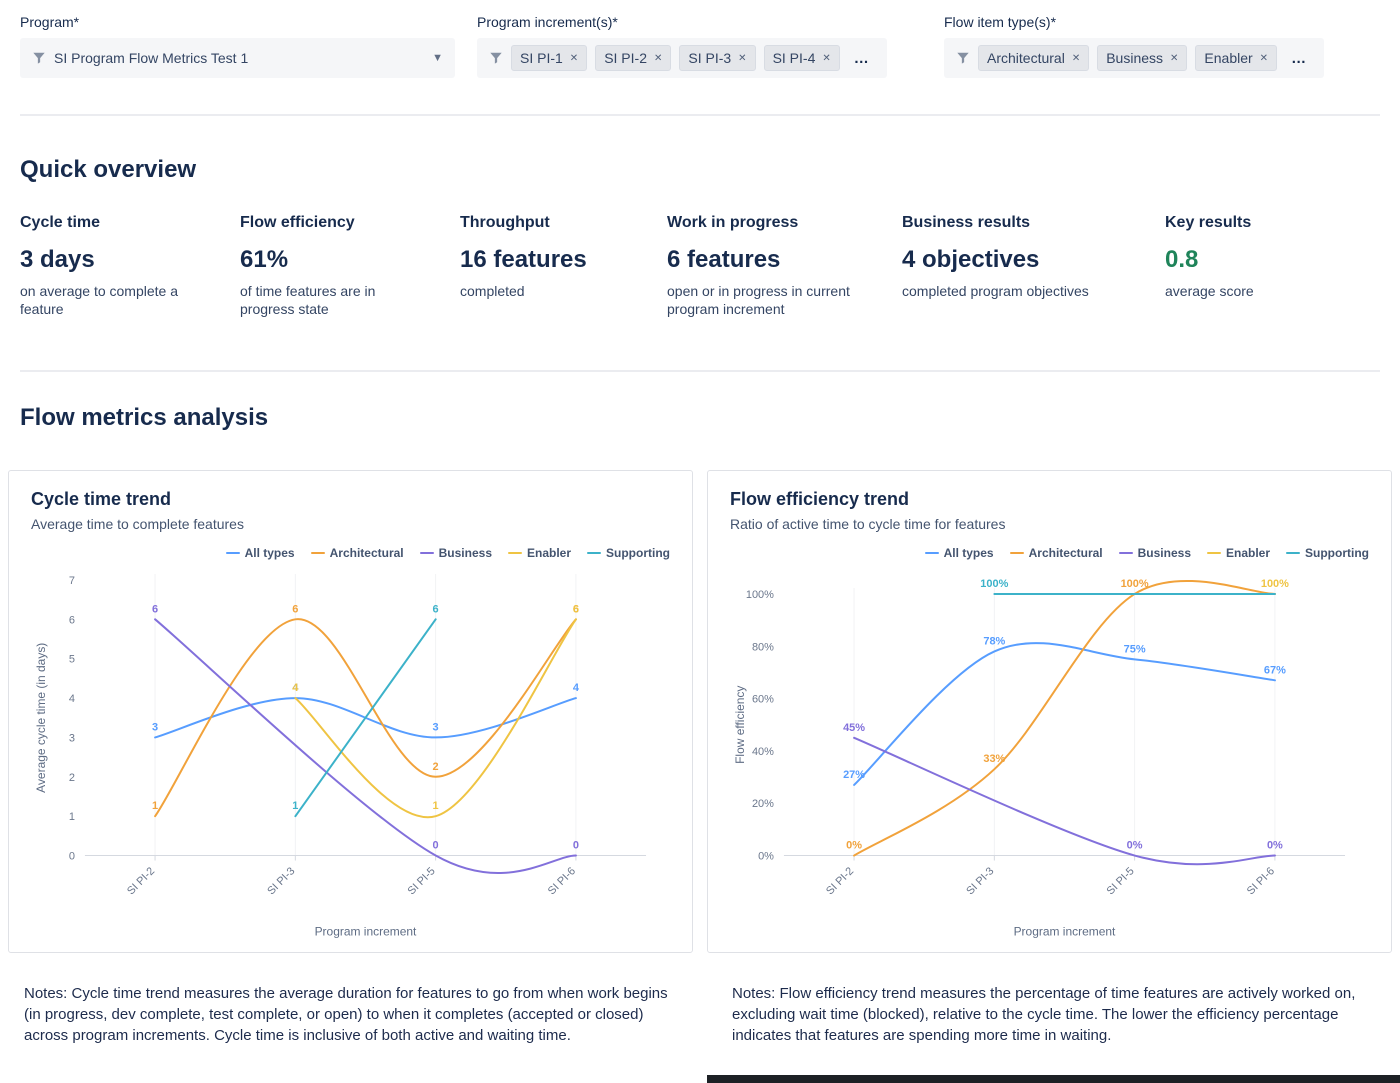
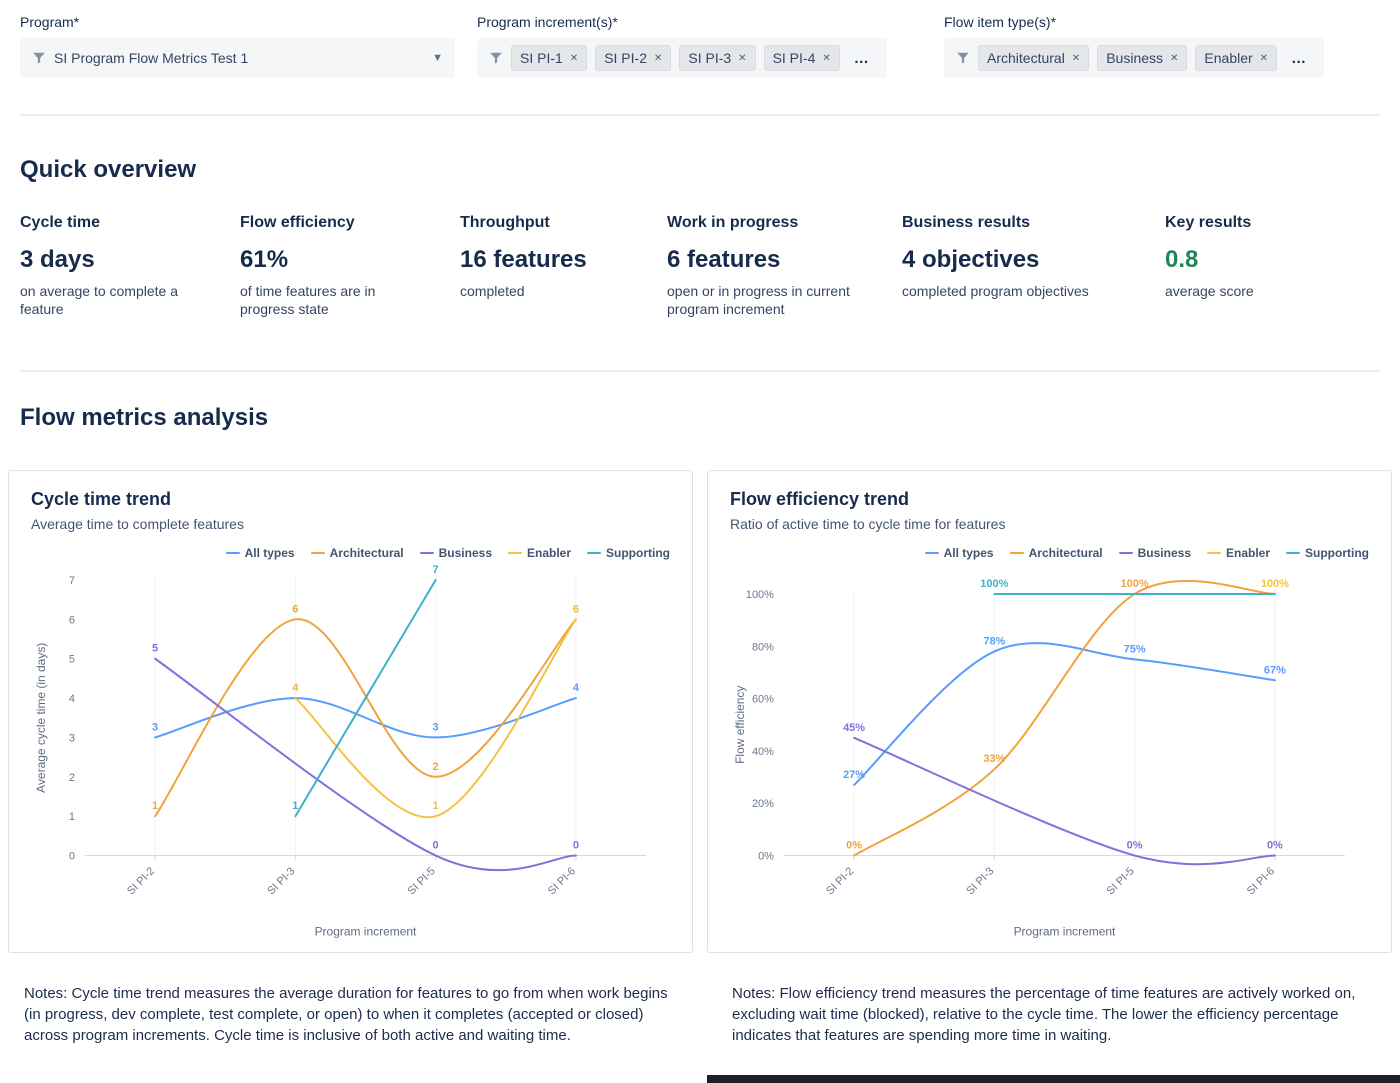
Cycle time trend/Business/SI PI-2: 6 -> 5
Cycle time trend/Supporting/SI PI-5: 6 -> 7
